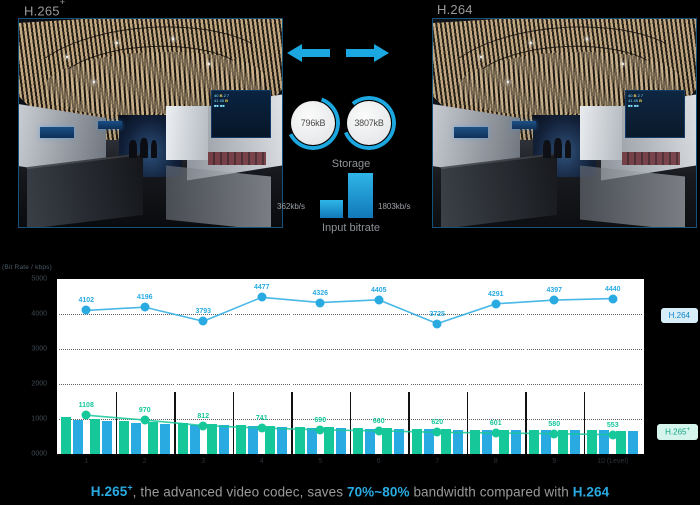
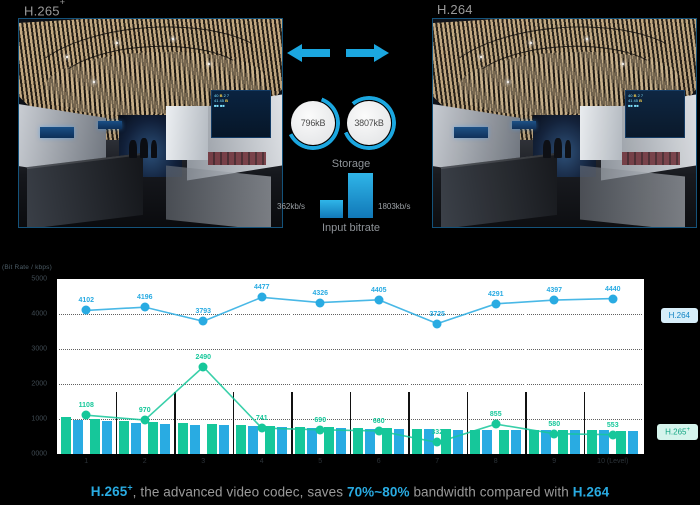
H.265+/3: 812 -> 2490
H.265+/7: 620 -> 332
H.265+/8: 601 -> 855
